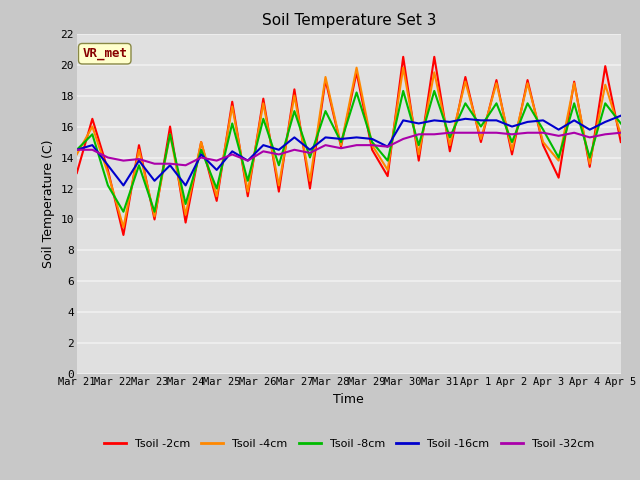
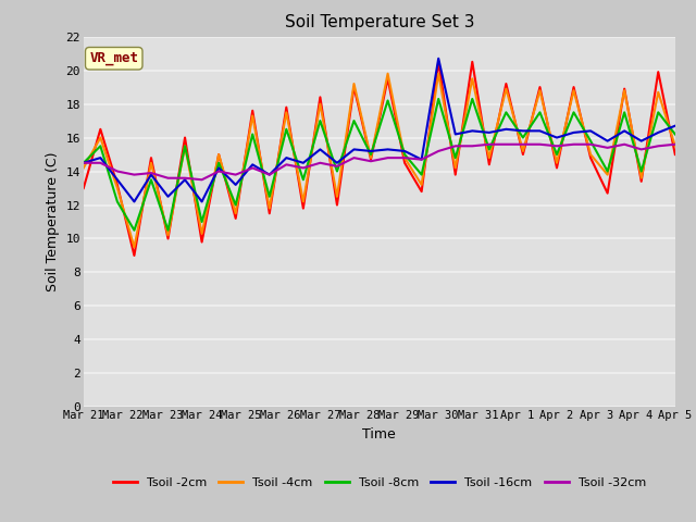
Tsoil -16cm/Mar 30: 16.4 -> 20.7
